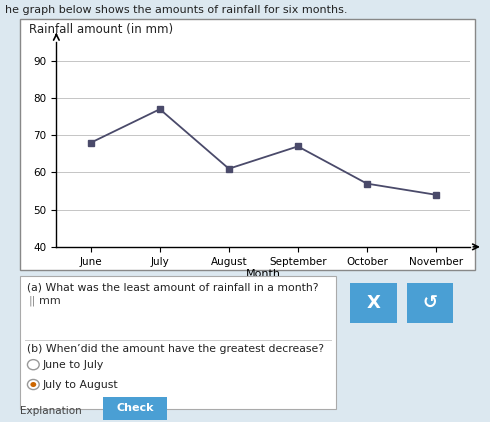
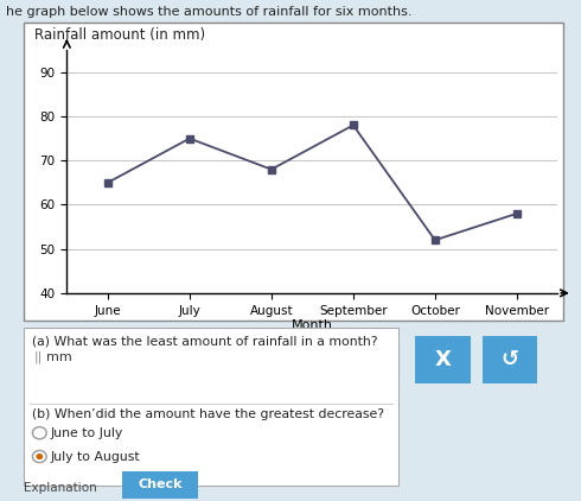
June: 68 -> 65
July: 77 -> 75
August: 61 -> 68
September: 67 -> 78
October: 57 -> 52
November: 54 -> 58
